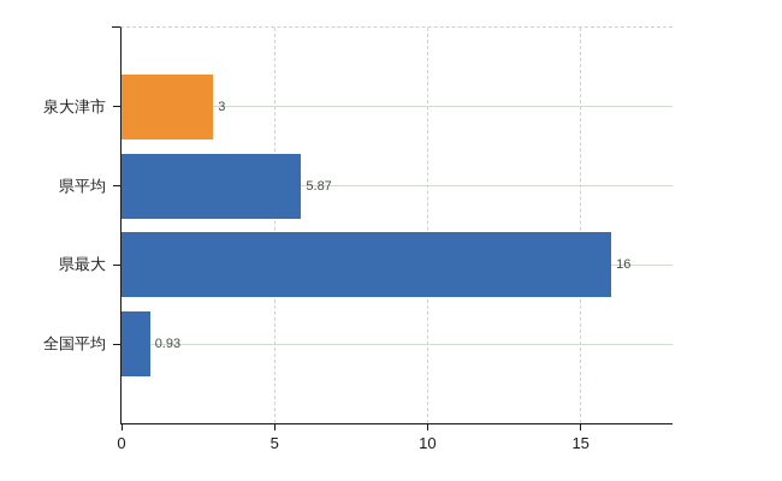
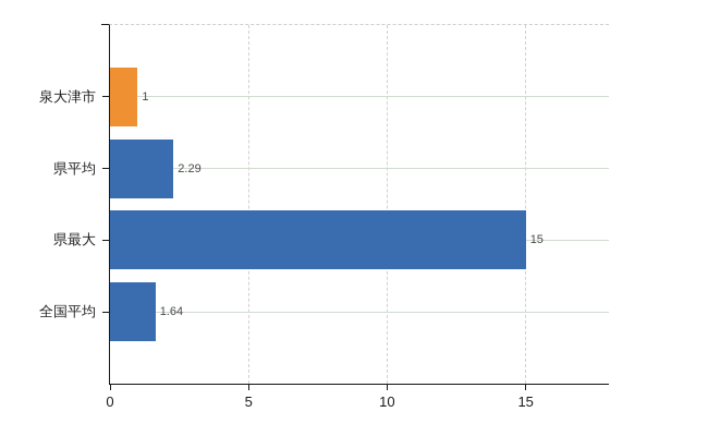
泉大津市: 3 -> 1
県平均: 5.87 -> 2.29
県最大: 16 -> 15
全国平均: 0.93 -> 1.64
